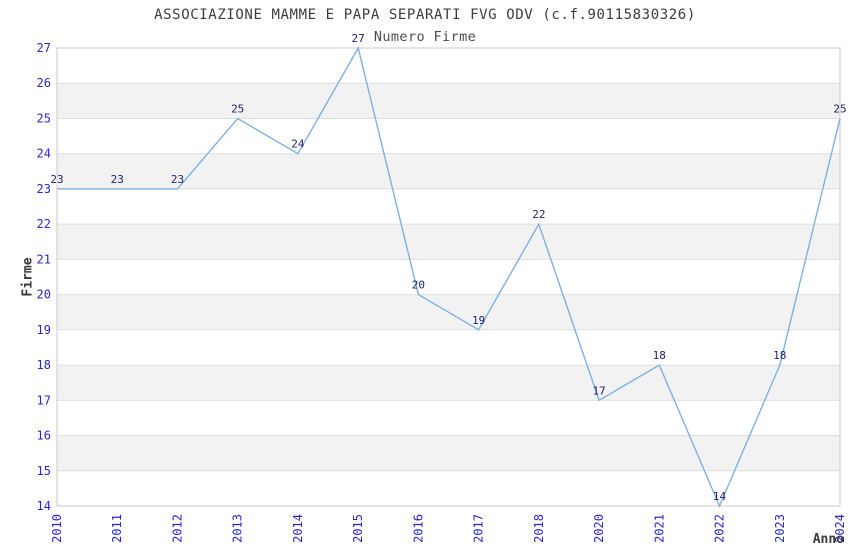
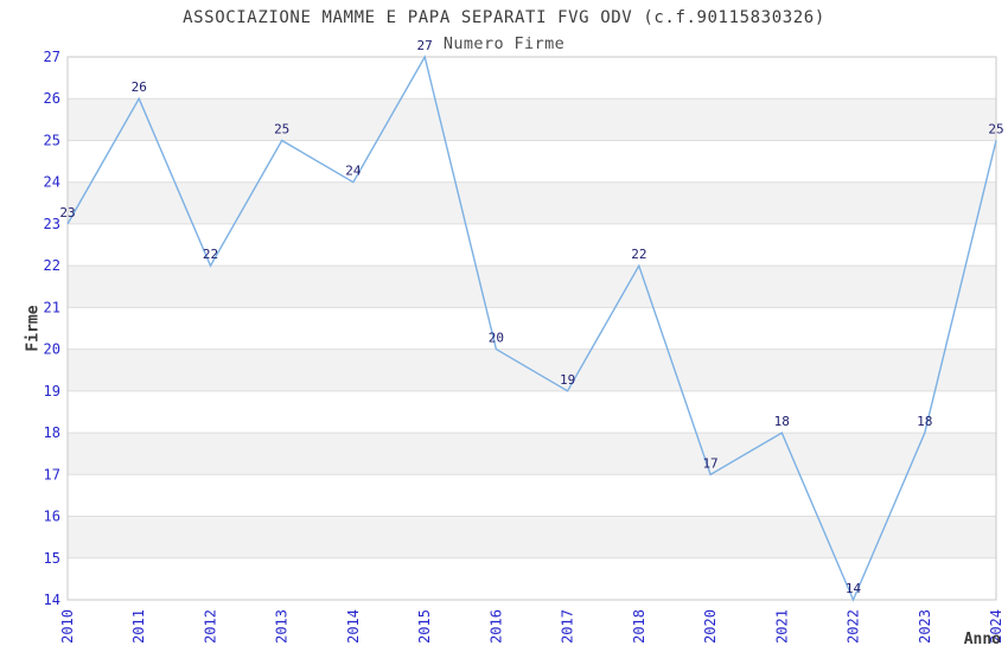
2011: 23 -> 26
2012: 23 -> 22
